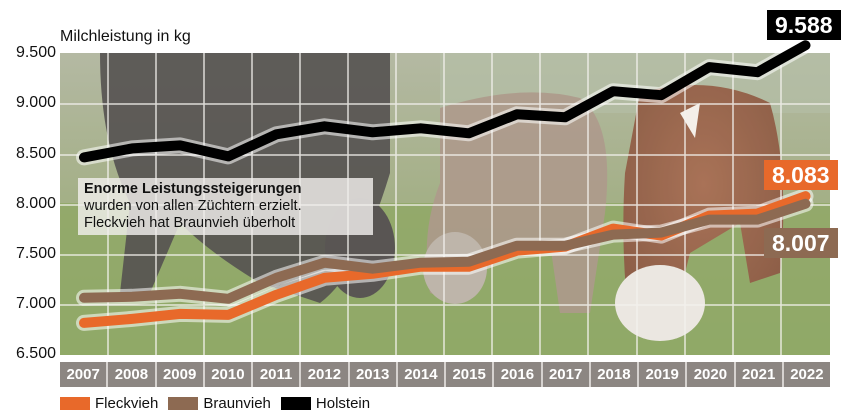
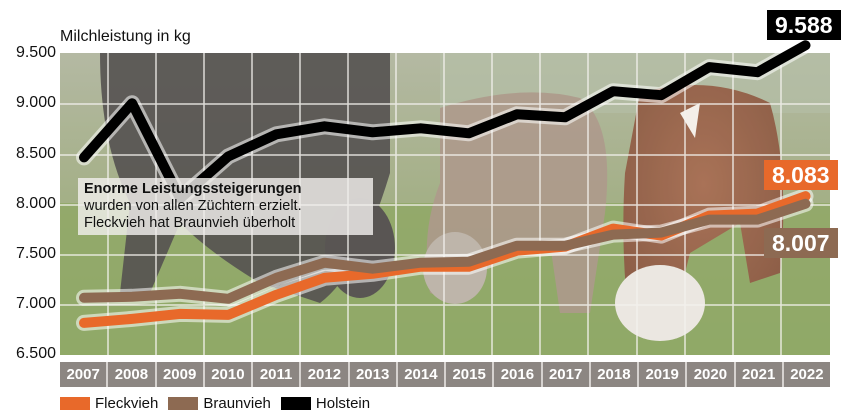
Holstein/2008: 8560 -> 9010
Holstein/2009: 8590 -> 8060
